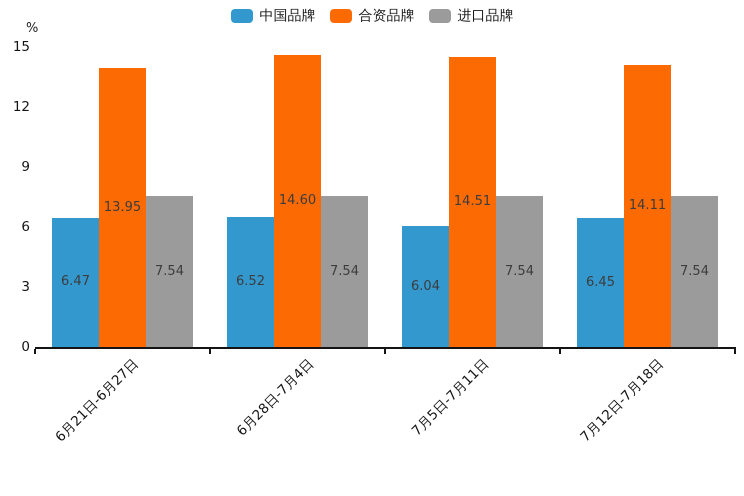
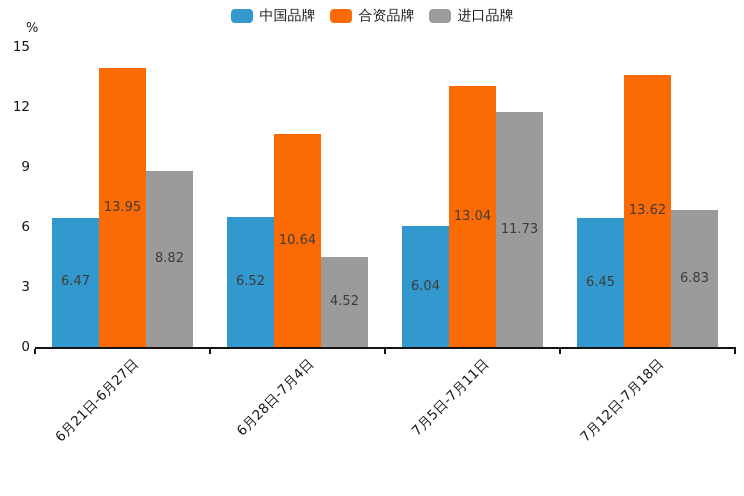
进口品牌/6月21日-6月27日: 7.54 -> 8.82
合资品牌/6月28日-7月4日: 14.60 -> 10.64
进口品牌/6月28日-7月4日: 7.54 -> 4.52
合资品牌/7月5日-7月11日: 14.51 -> 13.04
进口品牌/7月5日-7月11日: 7.54 -> 11.73
合资品牌/7月12日-7月18日: 14.11 -> 13.62
进口品牌/7月12日-7月18日: 7.54 -> 6.83
